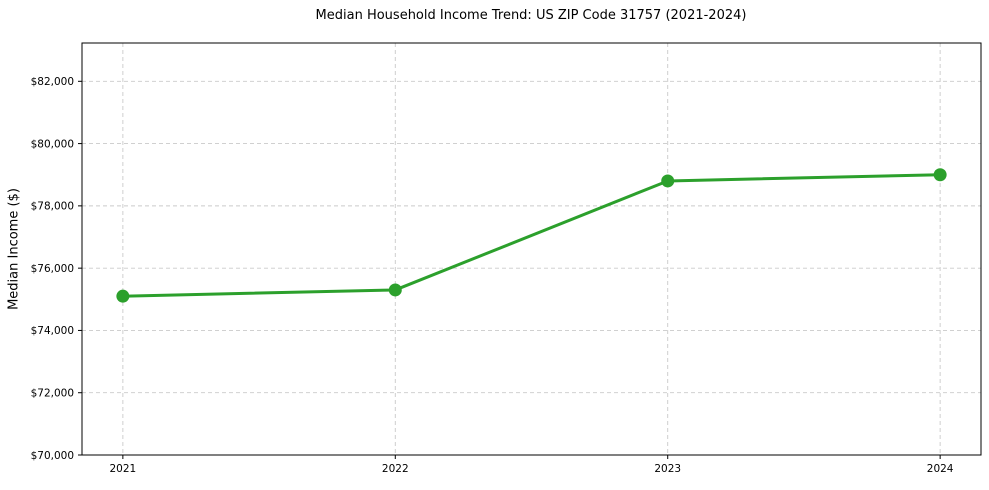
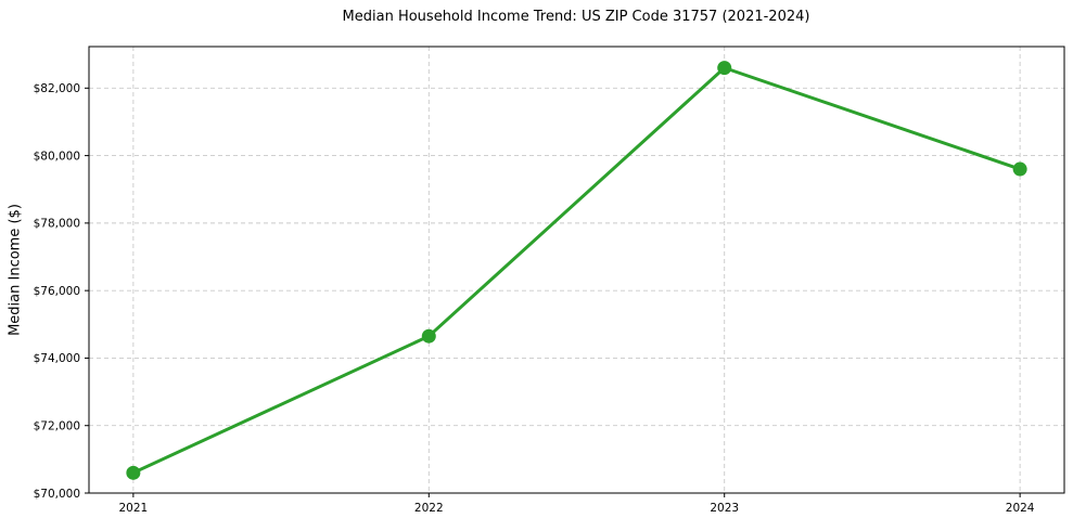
2021: $75100 -> $70600
2022: $75300 -> $74600
2023: $78800 -> $82600
2024: $79000 -> $79600
